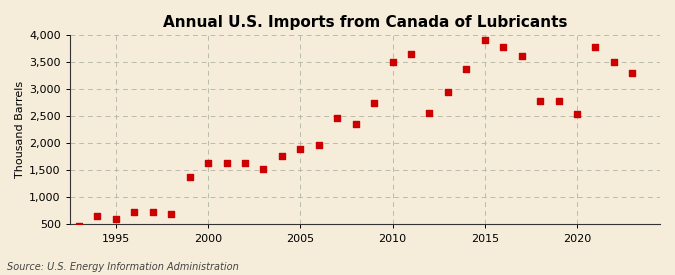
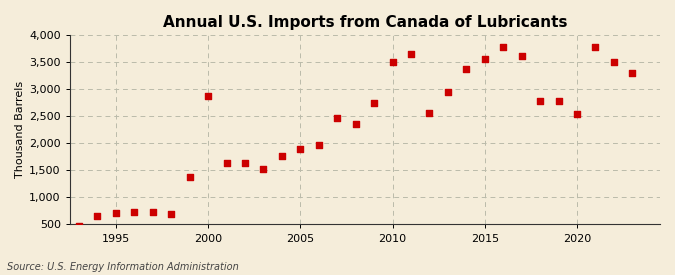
1995: 610 -> 720
2000: 1,640 -> 2,880
2015: 3,920 -> 3,560
